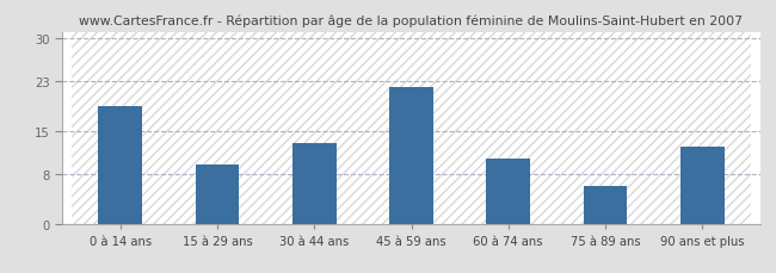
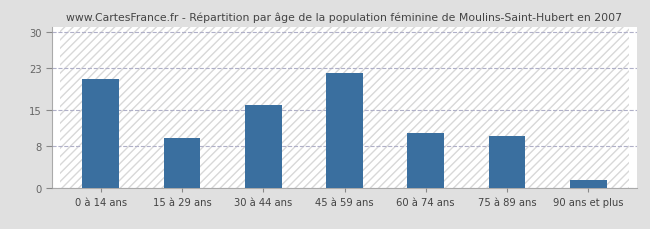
0 à 14 ans: 19.0 -> 21.0
30 à 44 ans: 13.0 -> 16.0
75 à 89 ans: 6.0 -> 10.0
90 ans et plus: 12.4 -> 1.5
